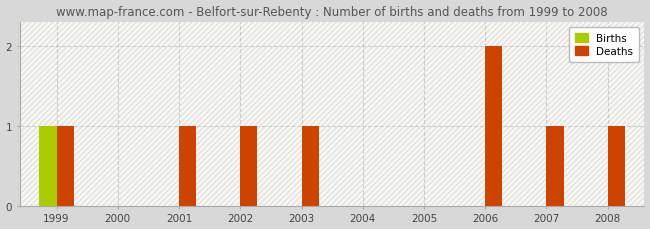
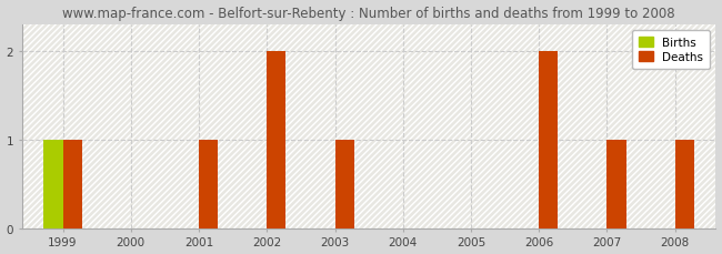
Deaths/2002: 1 -> 2
